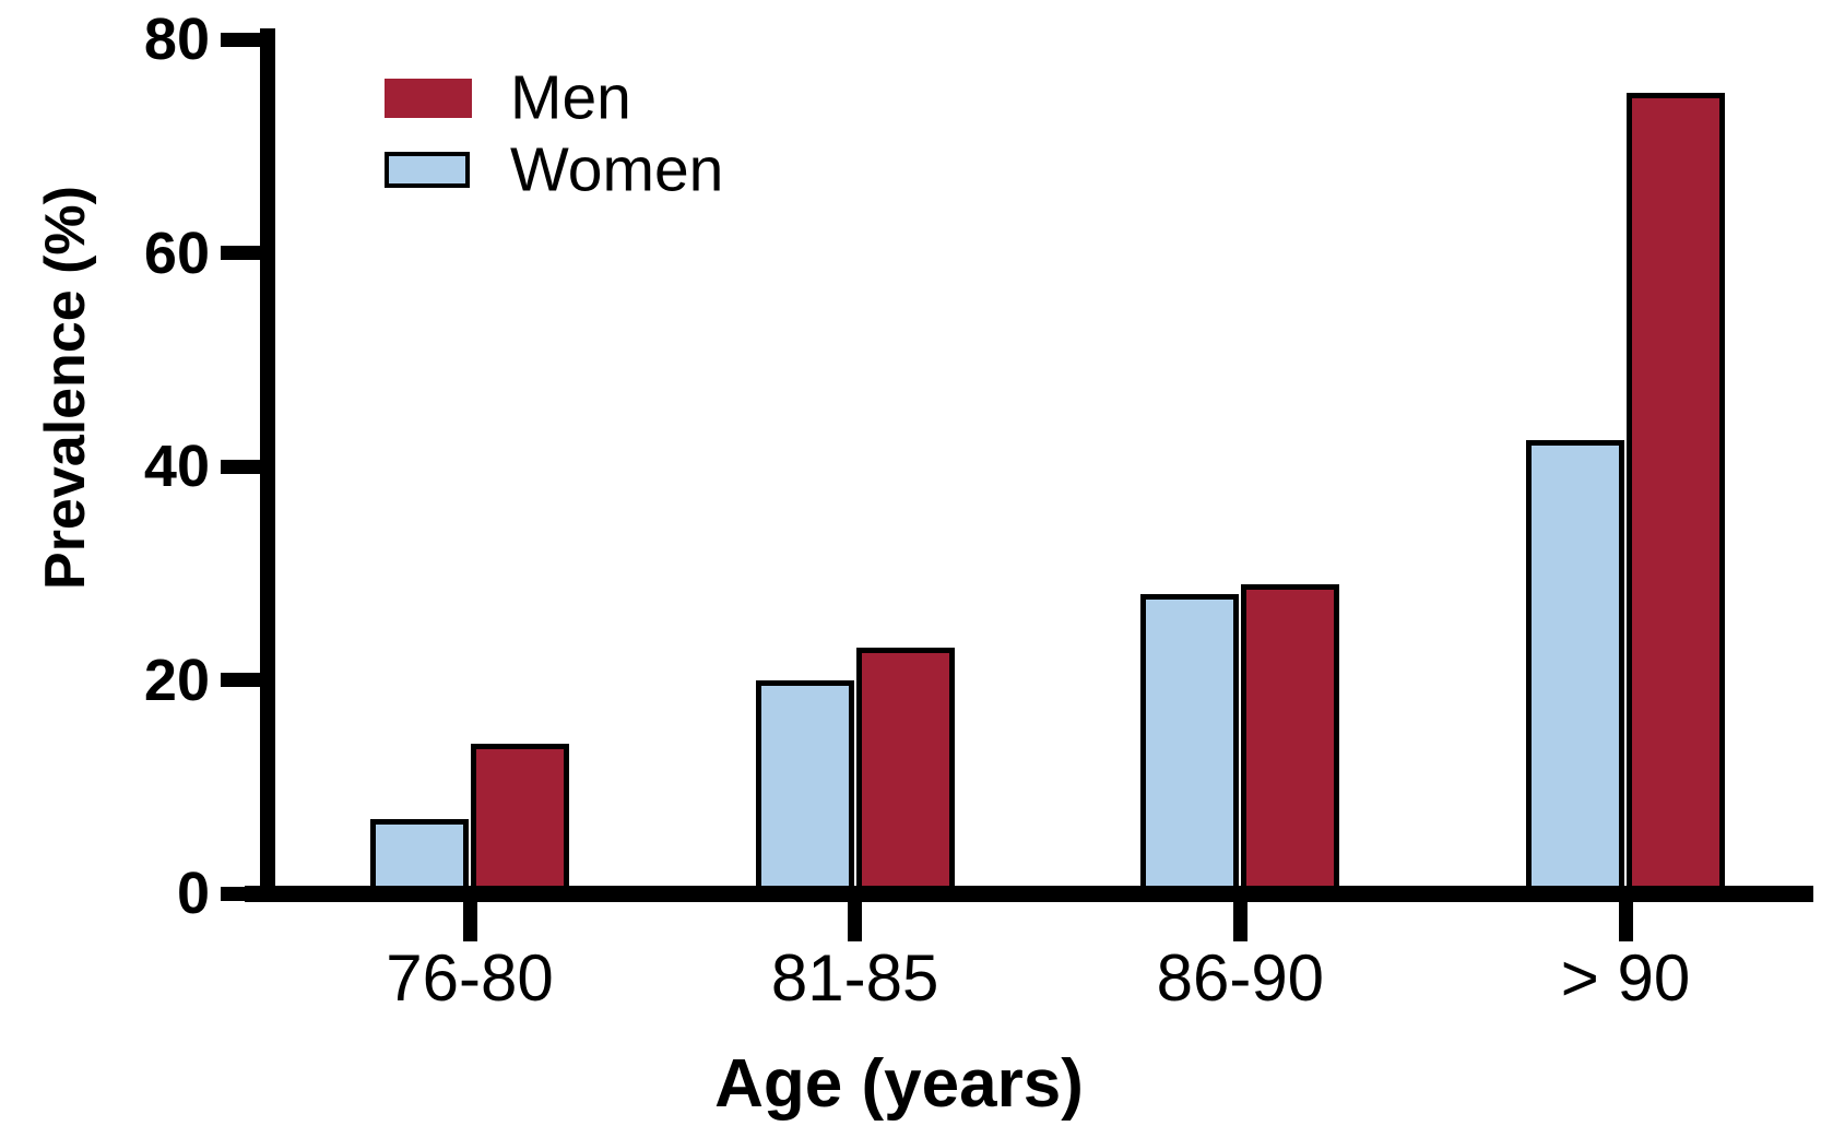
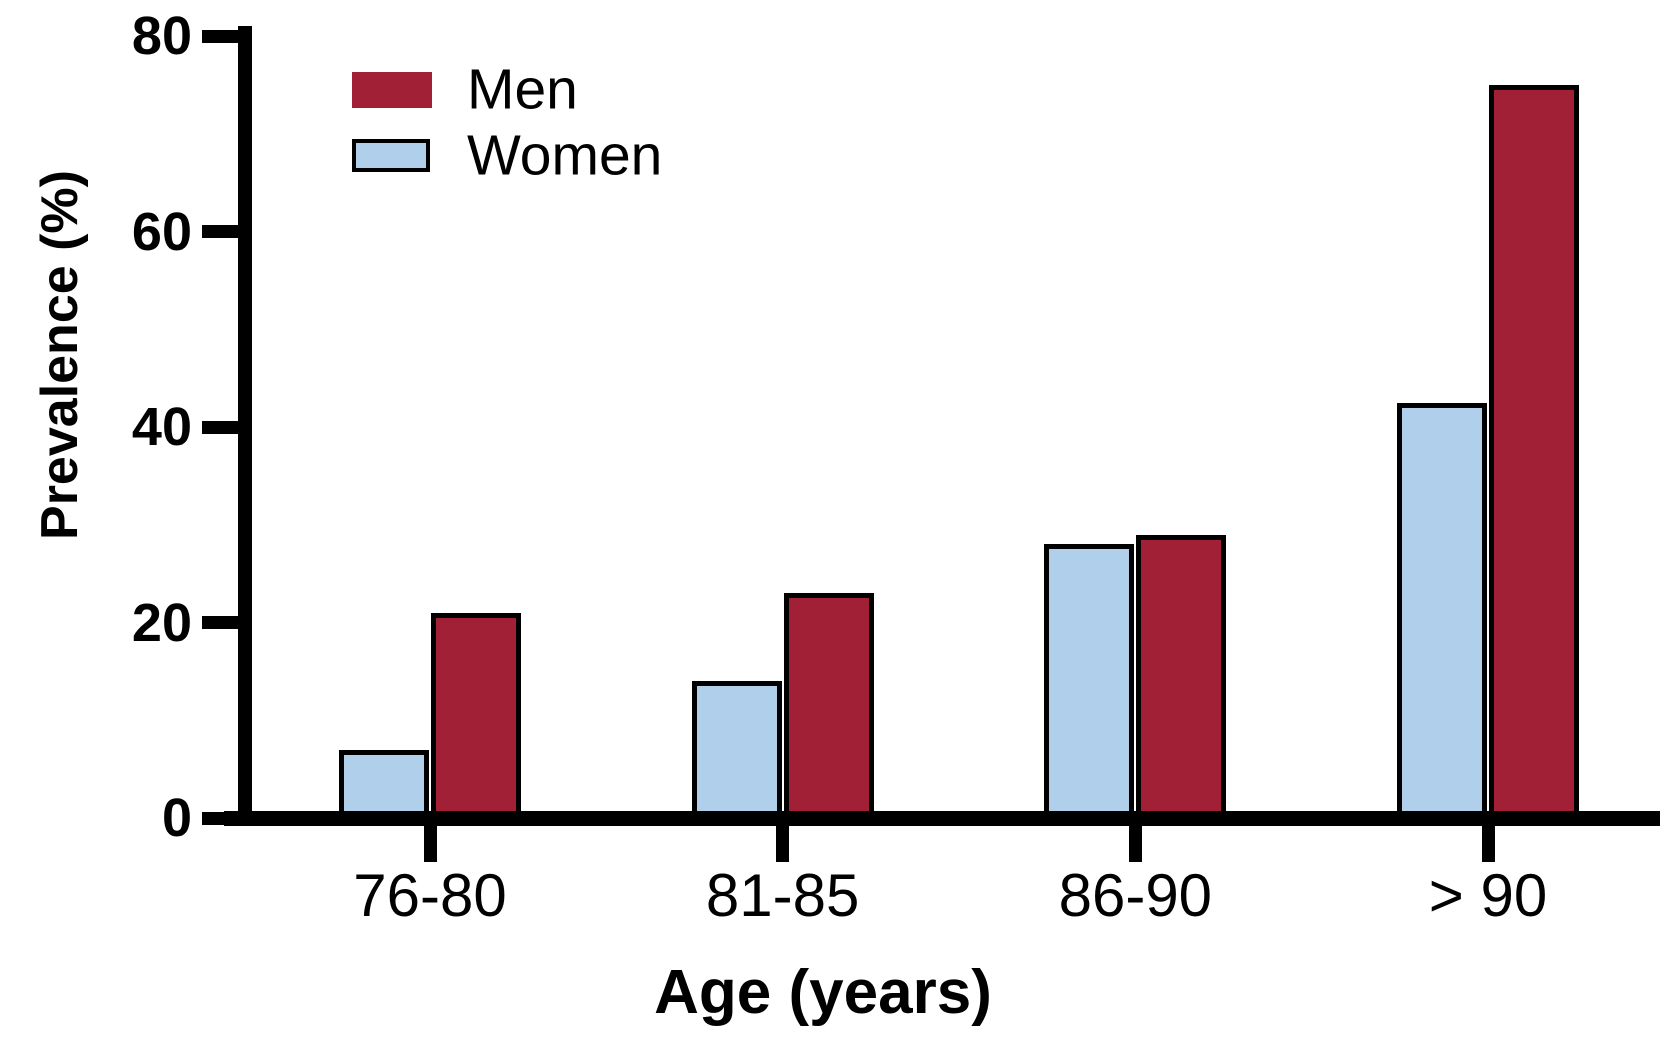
Men/76-80: 14 -> 21
Women/81-85: 20 -> 14
